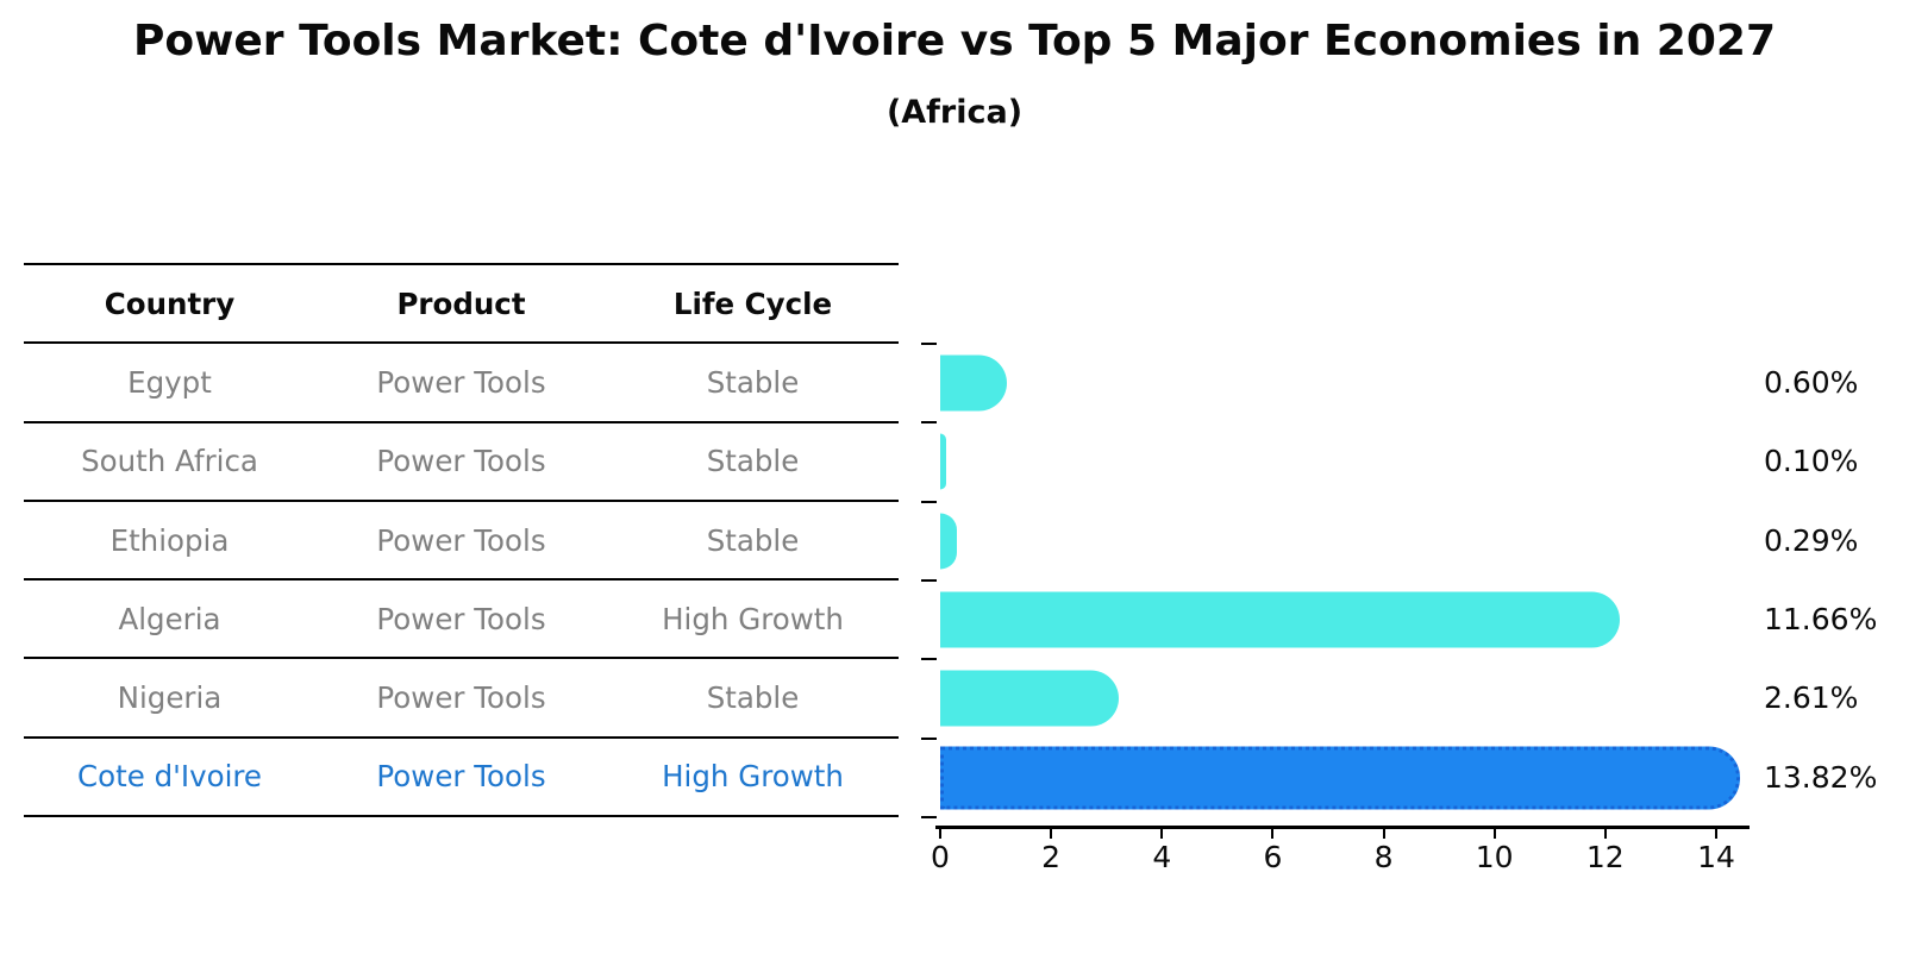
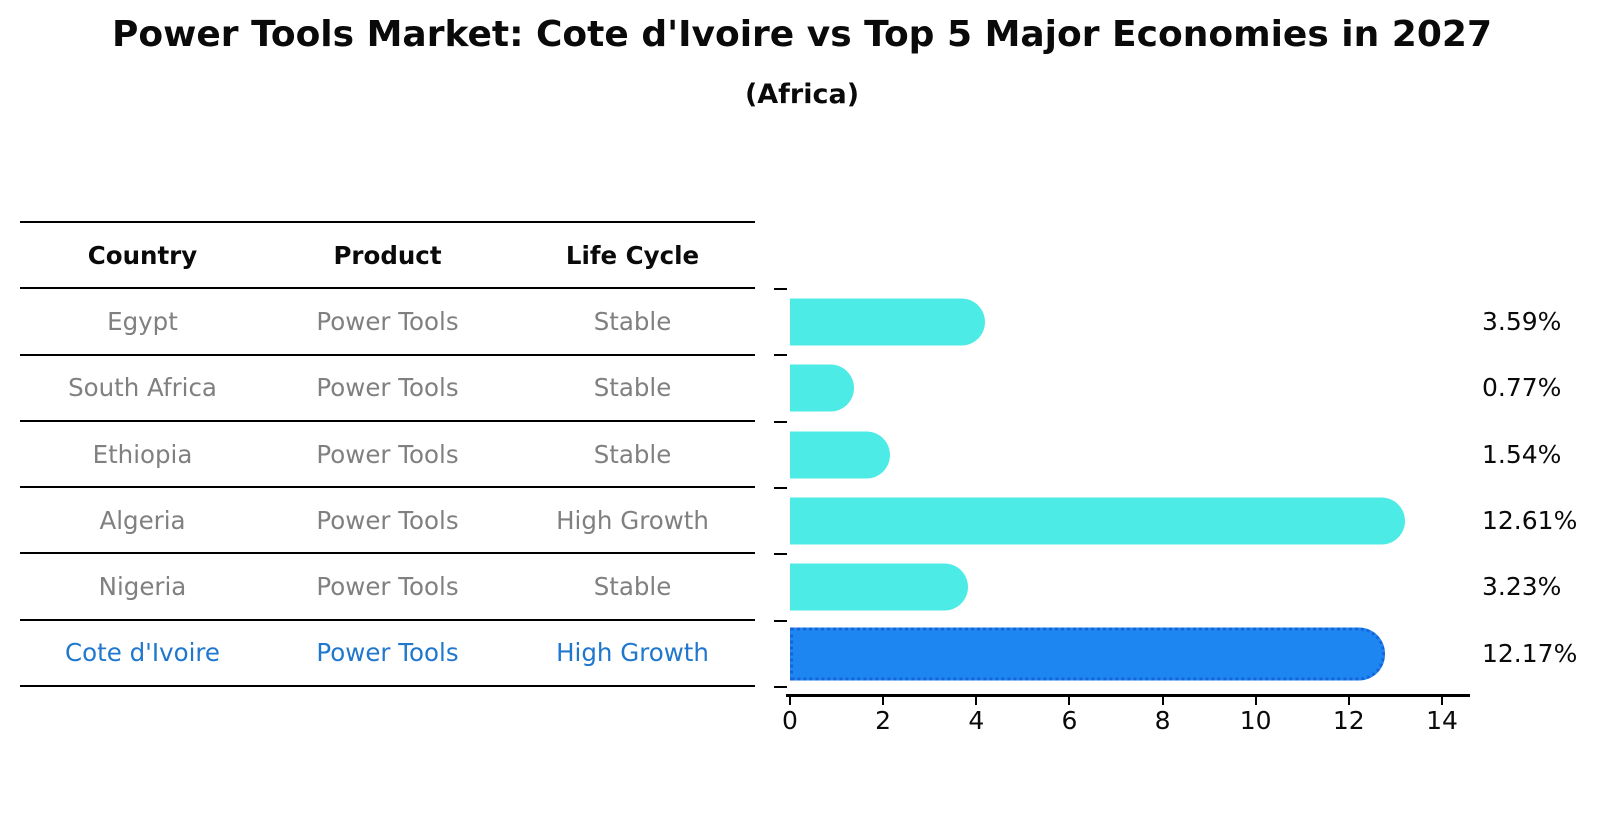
Egypt: 0.60% -> 3.59%
South Africa: 0.10% -> 0.77%
Ethiopia: 0.29% -> 1.54%
Algeria: 11.66% -> 12.61%
Nigeria: 2.61% -> 3.23%
Cote d'Ivoire: 13.82% -> 12.17%
